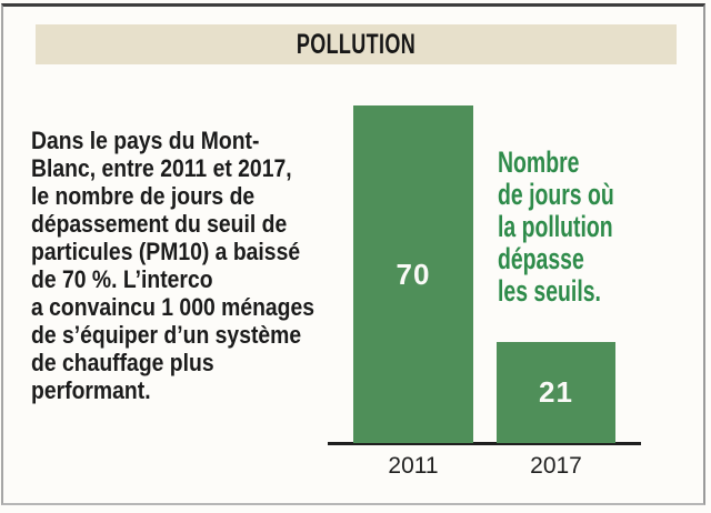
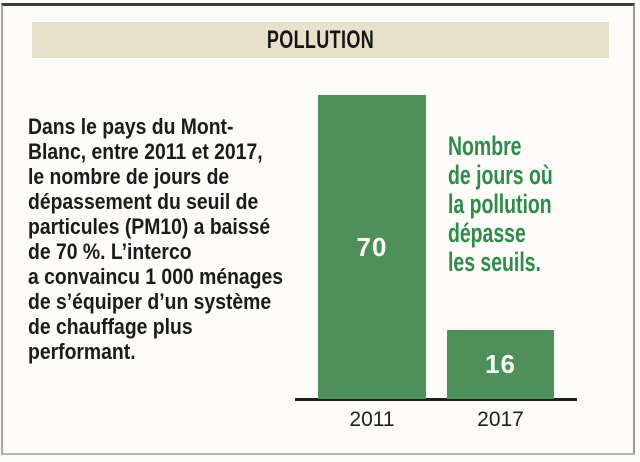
2017: 21 -> 16
